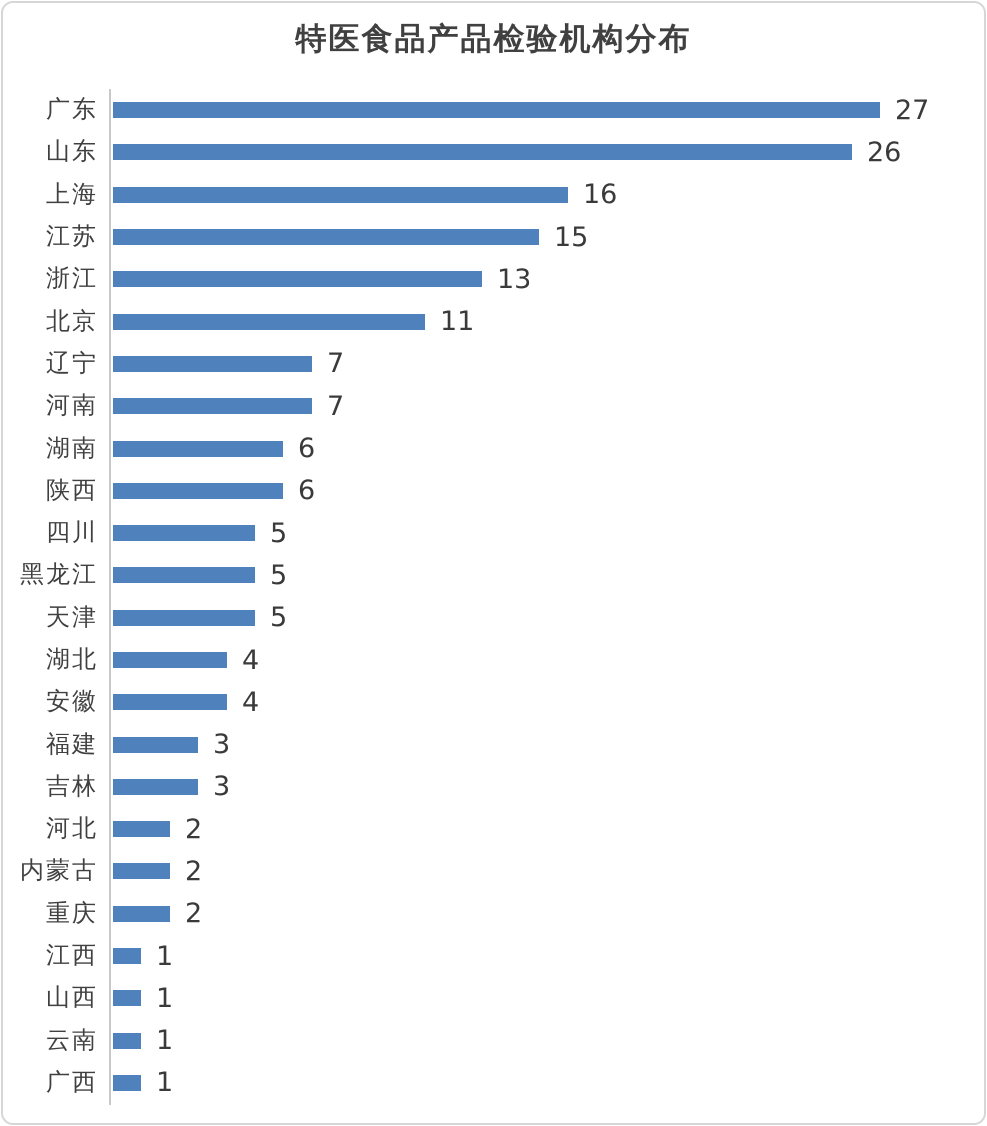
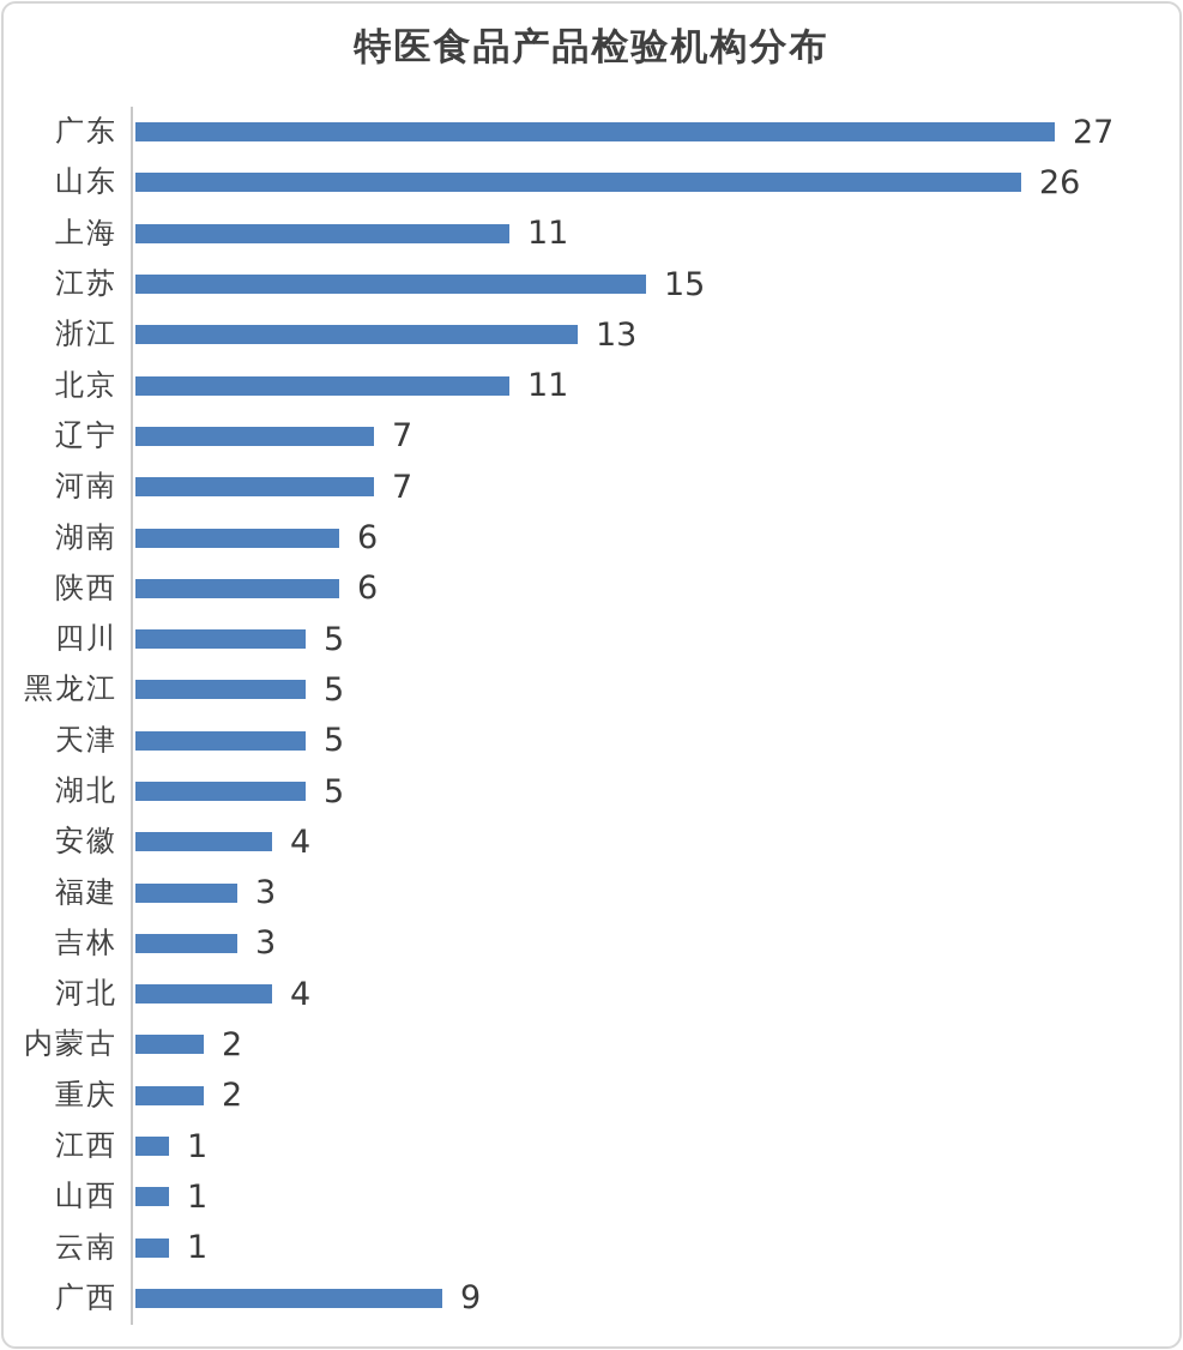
上海: 16 -> 11
湖北: 4 -> 5
河北: 2 -> 4
广西: 1 -> 9
